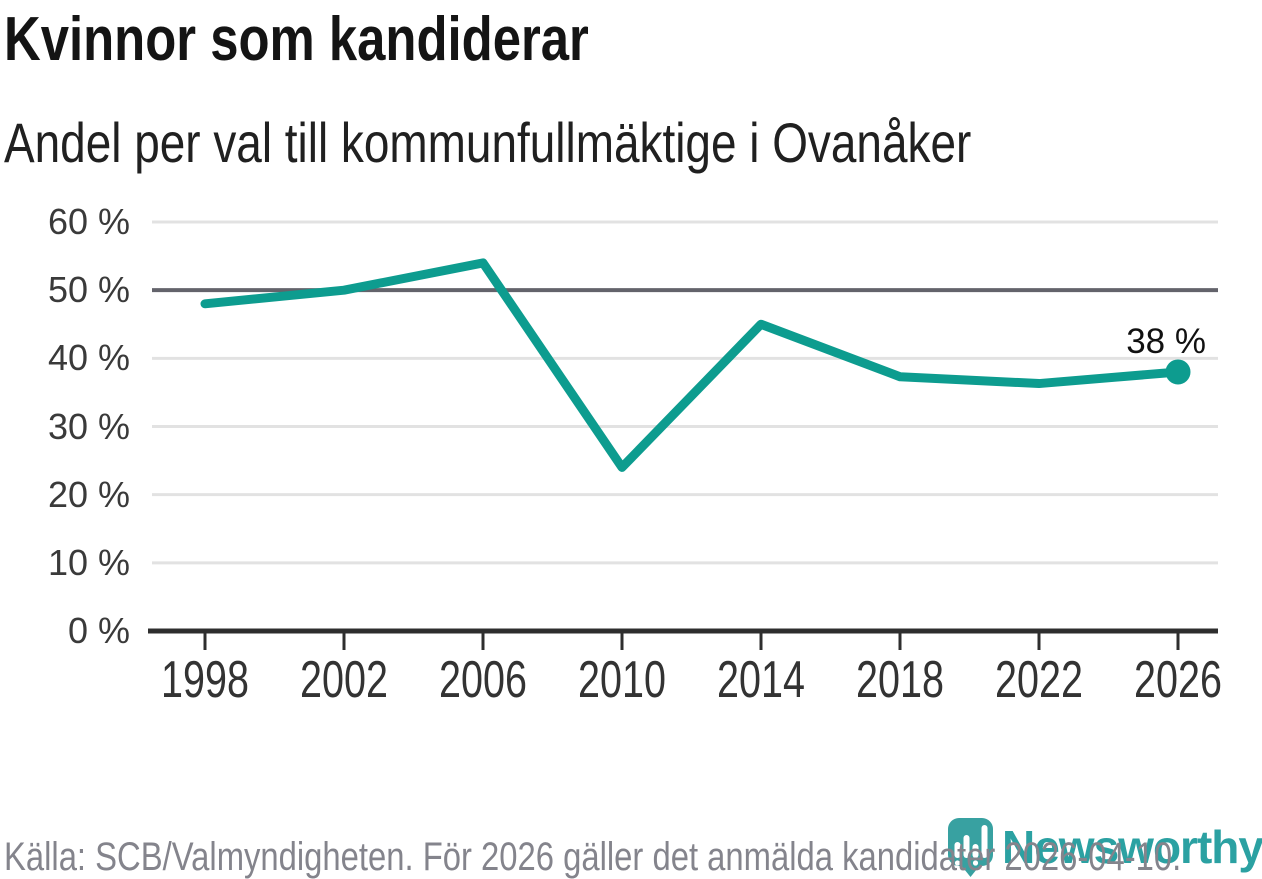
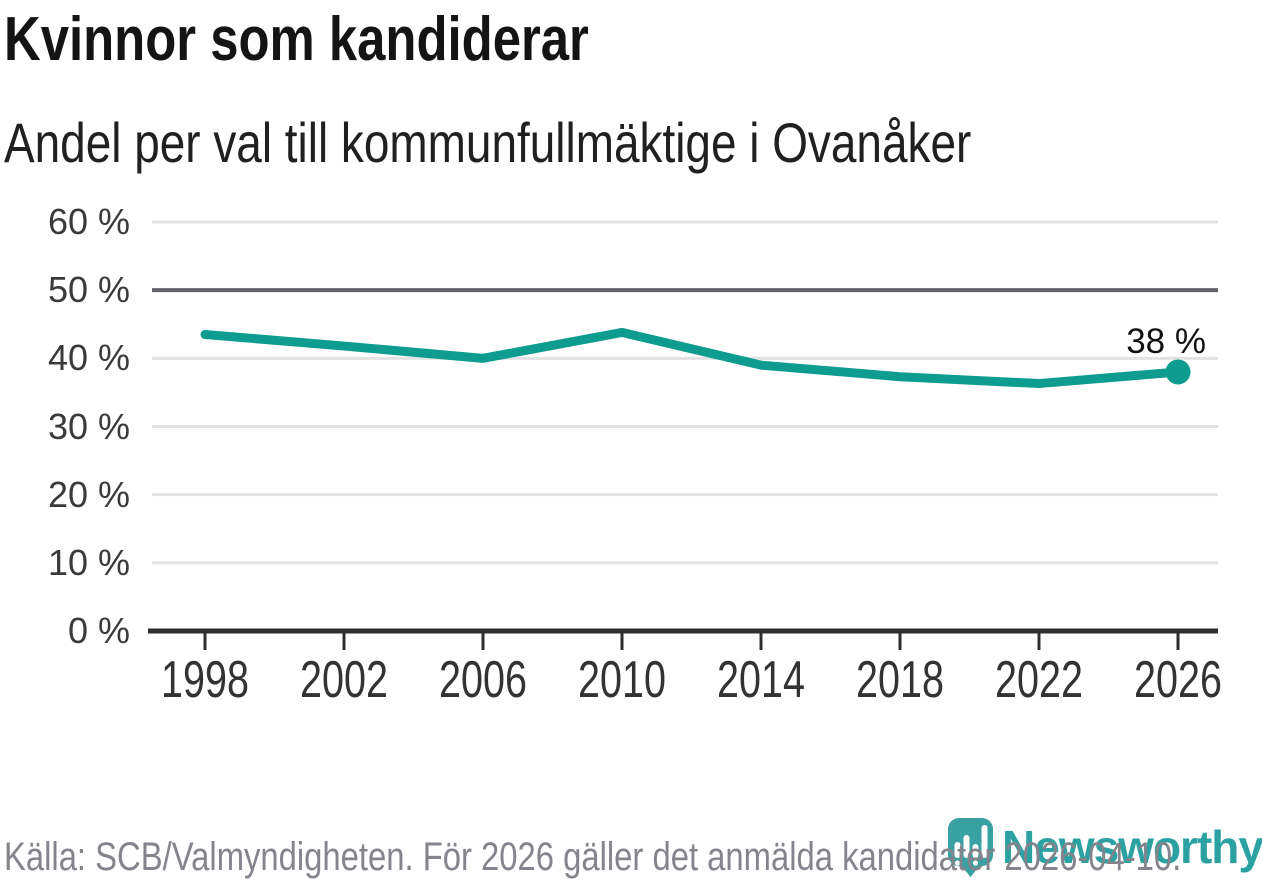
1998: 48% -> 44%
2002: 50% -> 42%
2006: 54% -> 40%
2010: 24% -> 44%
2014: 45% -> 39%
